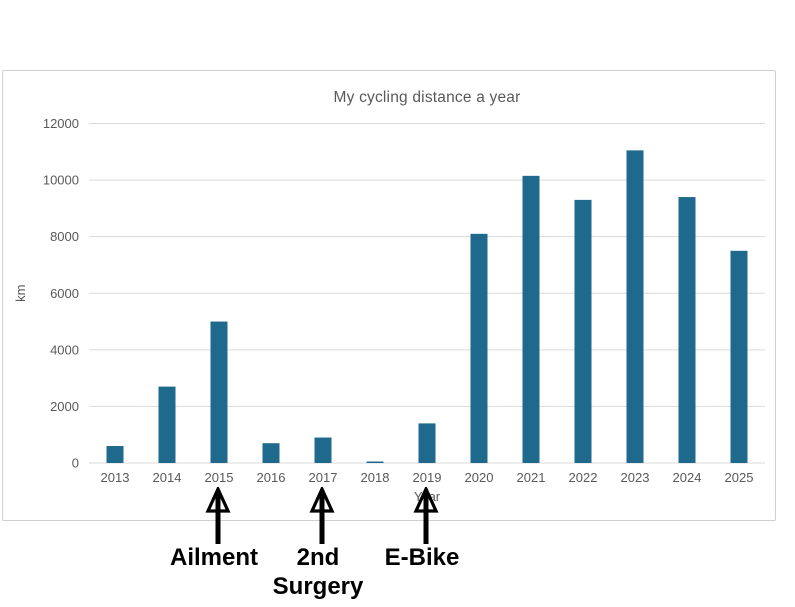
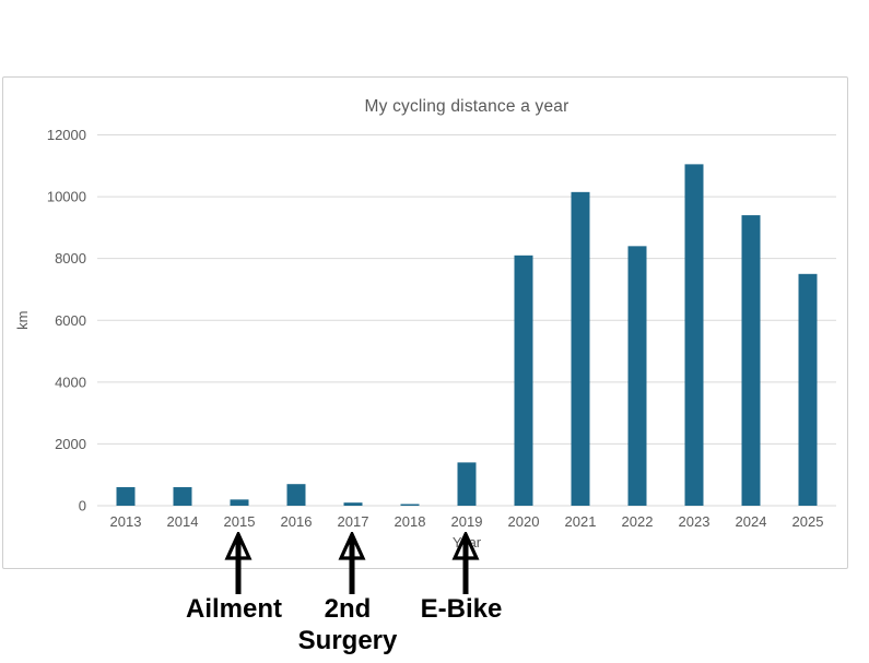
2014: 2700 -> 600
2015: 5000 -> 200
2017: 900 -> 100
2022: 9300 -> 8400
